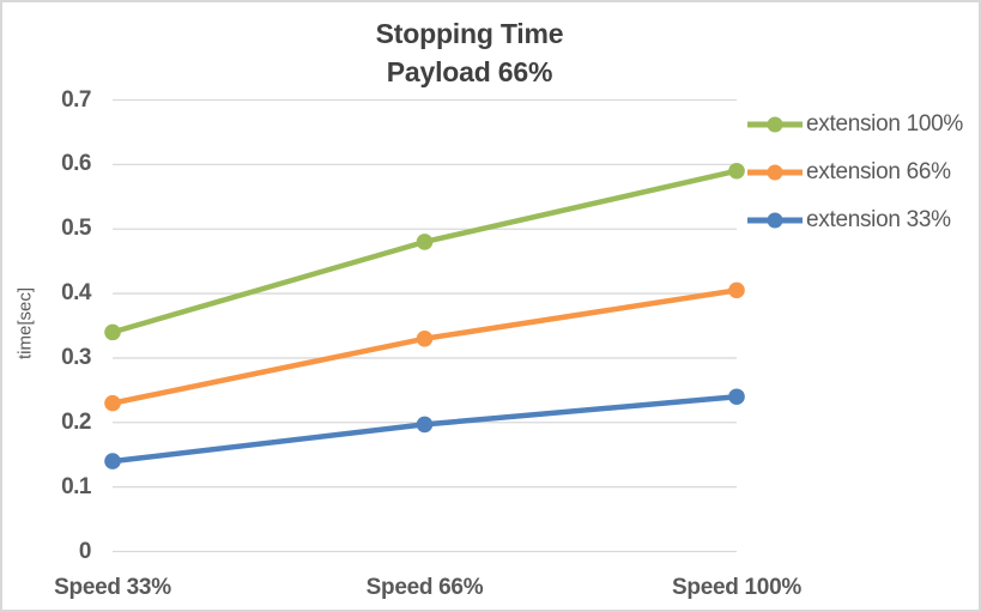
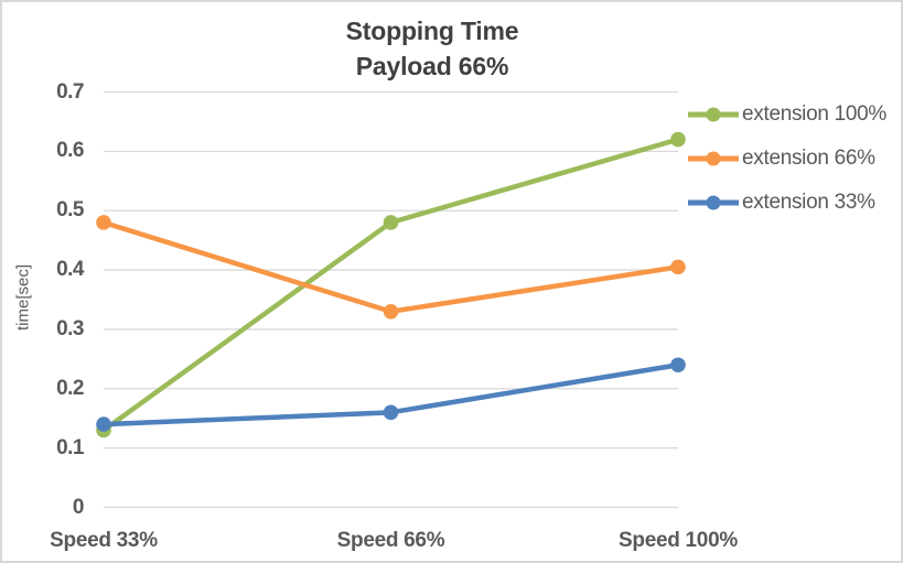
extension 100%/Speed 33%: 0.34 -> 0.13
extension 66%/Speed 33%: 0.23 -> 0.48
extension 33%/Speed 66%: 0.20 -> 0.16
extension 100%/Speed 100%: 0.59 -> 0.62
